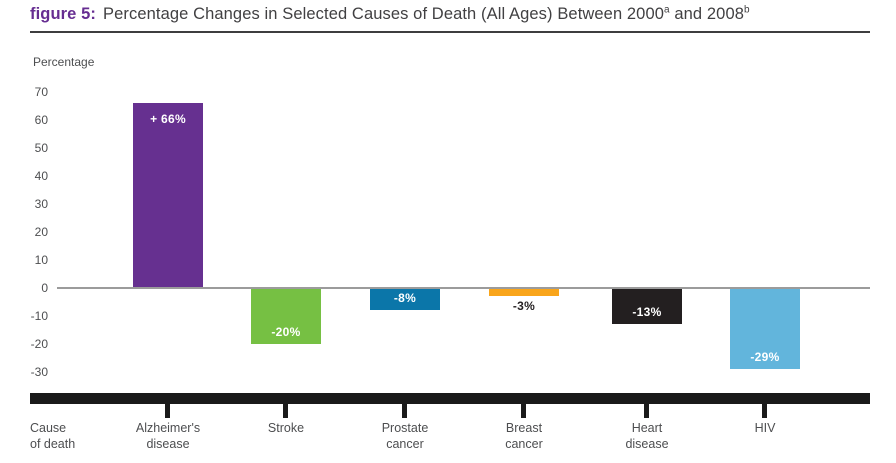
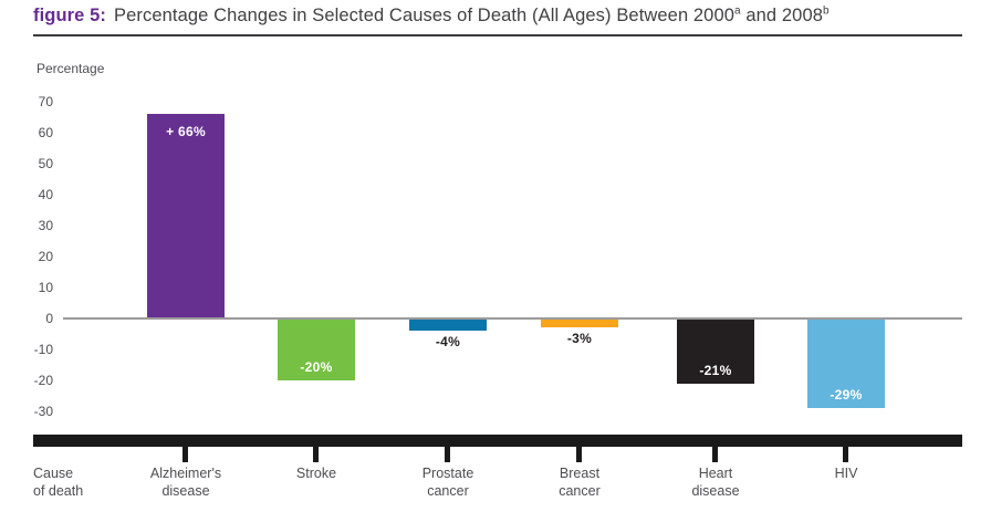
Prostate cancer: -8% -> -4%
Heart disease: -13% -> -21%
